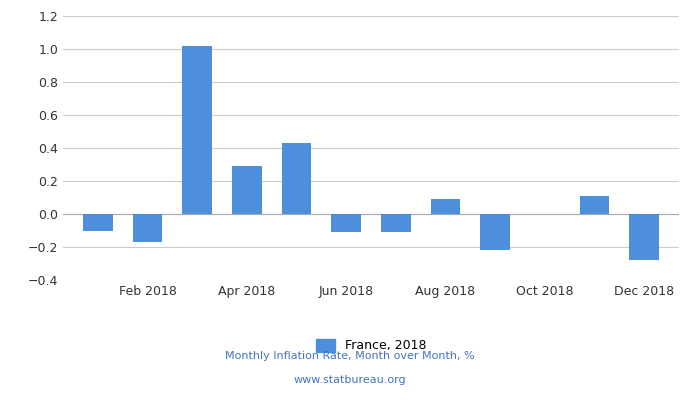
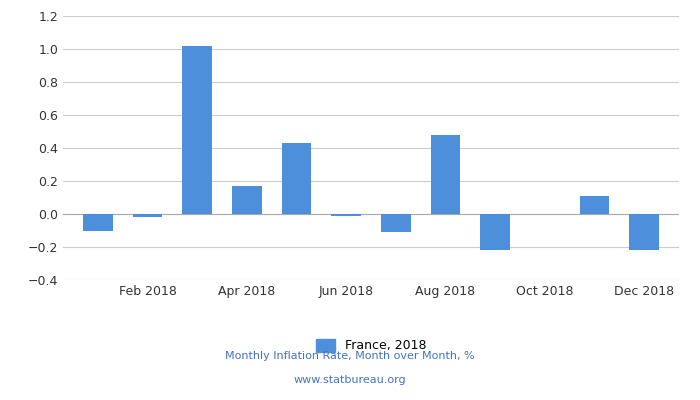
Feb 2018: -0.17 -> -0.02
Apr 2018: 0.29 -> 0.17
Jun 2018: -0.11 -> -0.01
Aug 2018: 0.09 -> 0.48
Dec 2018: -0.28 -> -0.22
